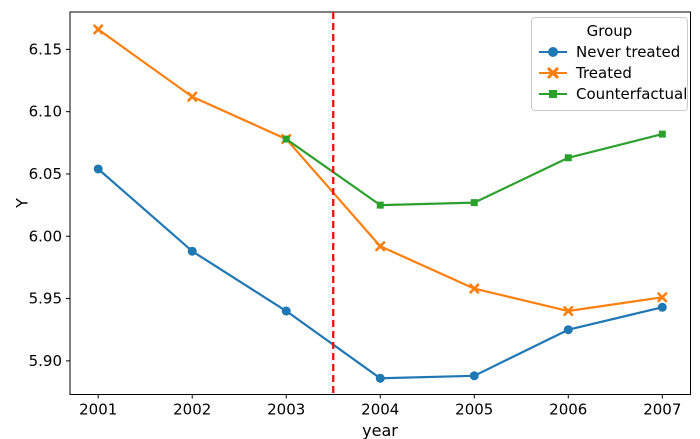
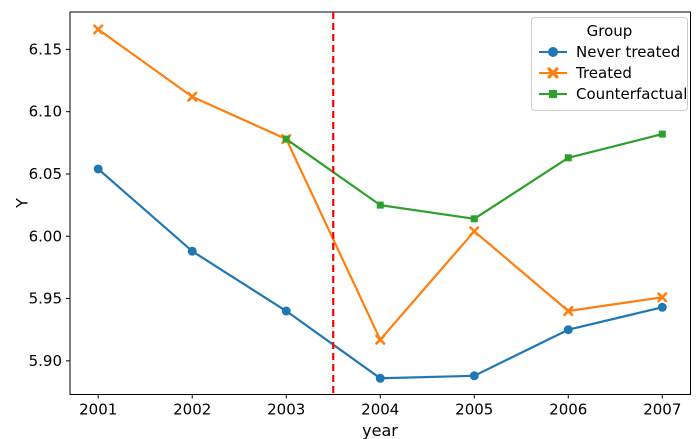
Treated/2004: 5.992 -> 5.917
Treated/2005: 5.958 -> 6.004
Counterfactual/2005: 6.027 -> 6.014
